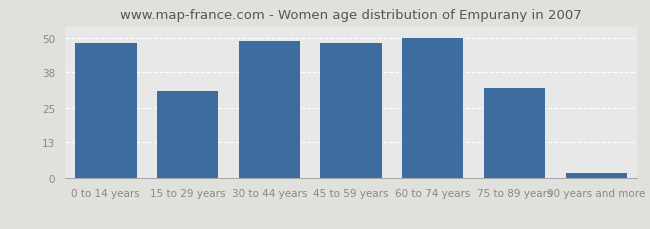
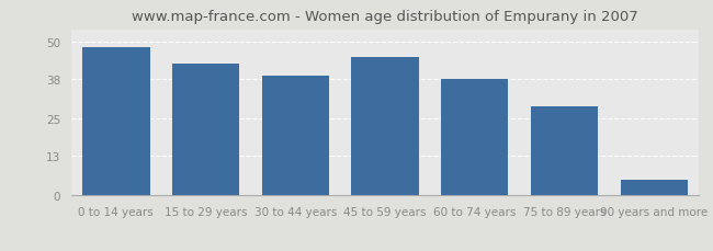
15 to 29 years: 31 -> 43
30 to 44 years: 49 -> 39
45 to 59 years: 48 -> 45
60 to 74 years: 50 -> 38
75 to 89 years: 32 -> 29
90 years and more: 2 -> 5
